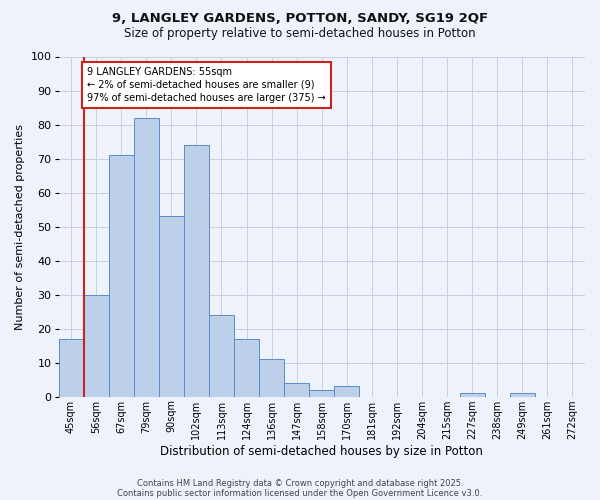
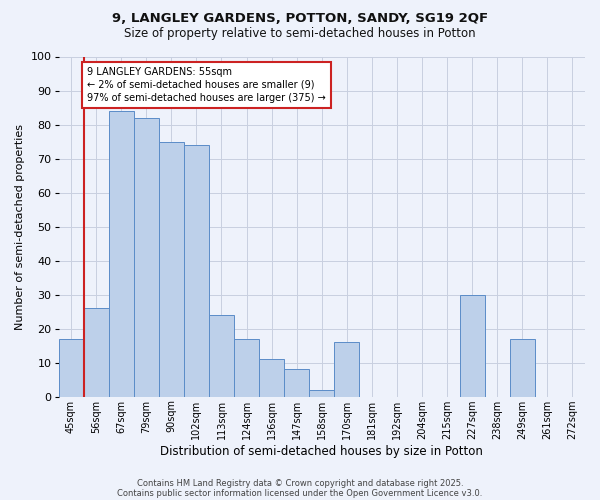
56sqm: 30 -> 26
67sqm: 71 -> 84
90sqm: 53 -> 75
147sqm: 4 -> 8
170sqm: 3 -> 16
227sqm: 1 -> 30
249sqm: 1 -> 17
